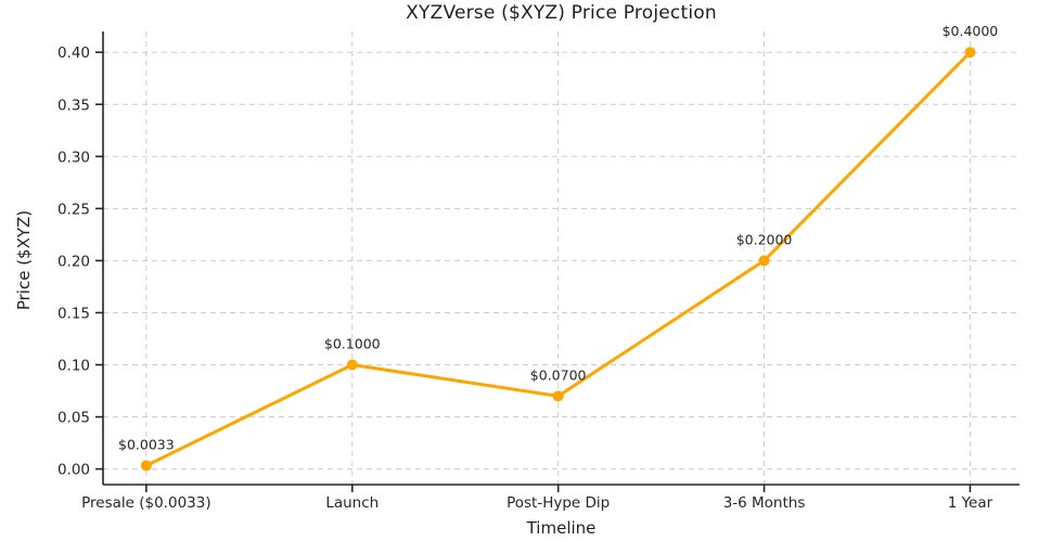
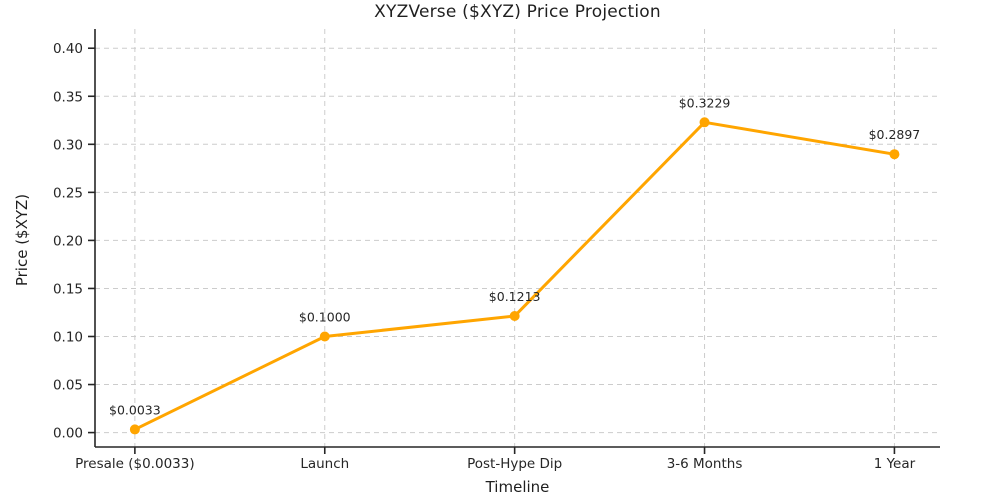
Post-Hype Dip: $0.0700 -> $0.1213
3-6 Months: $0.2000 -> $0.3229
1 Year: $0.4000 -> $0.2897
